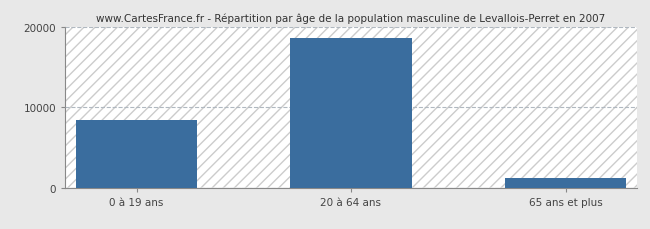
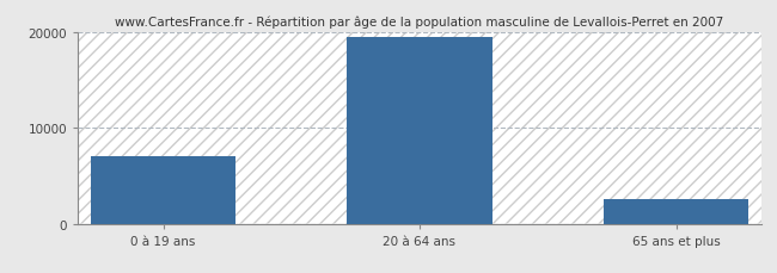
0 à 19 ans: 8400 -> 7000
20 à 64 ans: 18600 -> 19500
65 ans et plus: 1200 -> 2500
